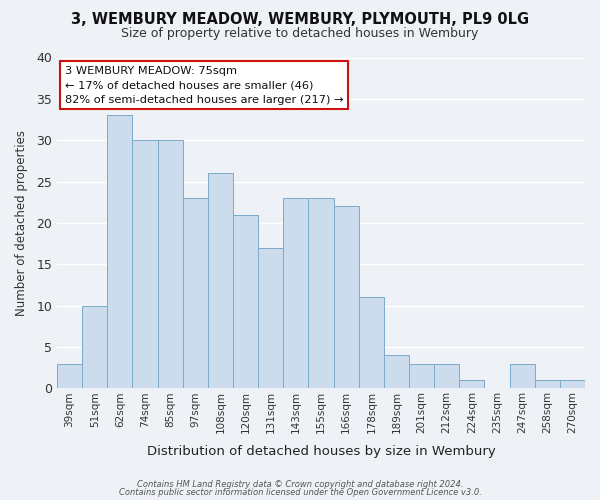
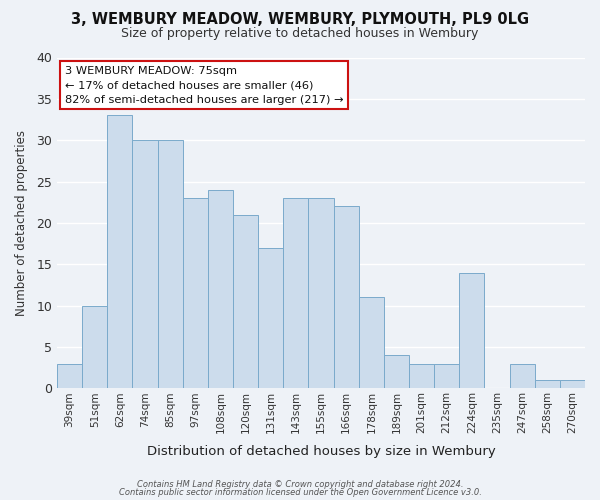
108sqm: 26 -> 24
224sqm: 1 -> 14
